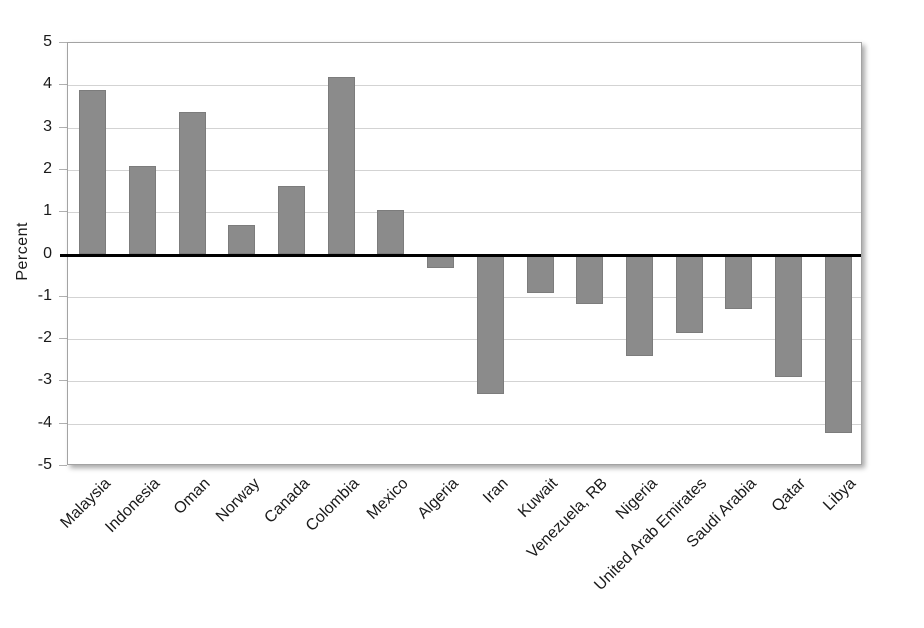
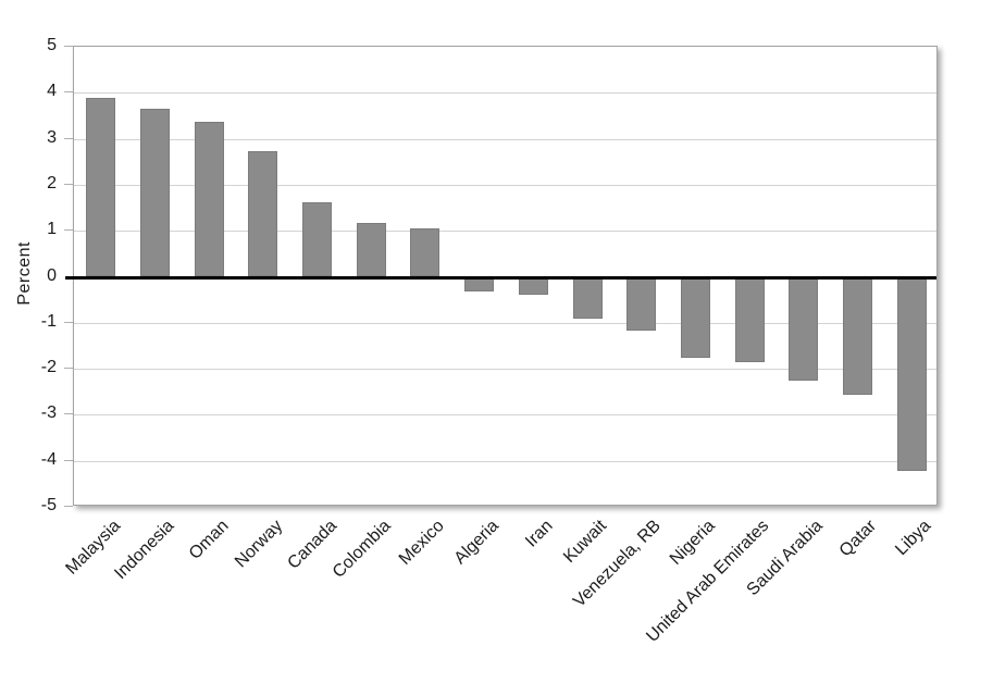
Indonesia: 2.1 -> 3.6
Norway: 0.7 -> 2.7
Colombia: 4.2 -> 1.2
Iran: -3.3 -> -0.4
Nigeria: -2.4 -> -1.8
Saudi Arabia: -1.3 -> -2.2
Qatar: -2.9 -> -2.6
